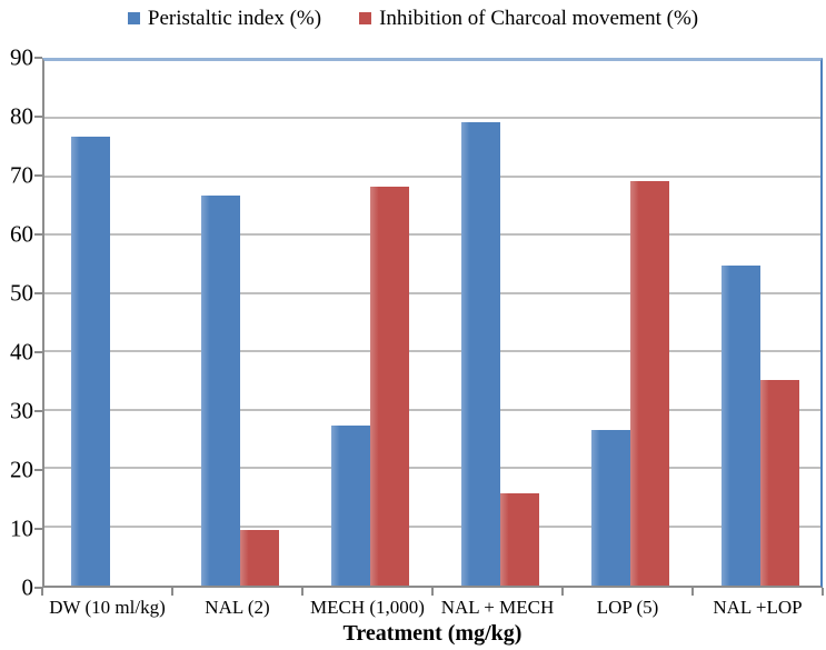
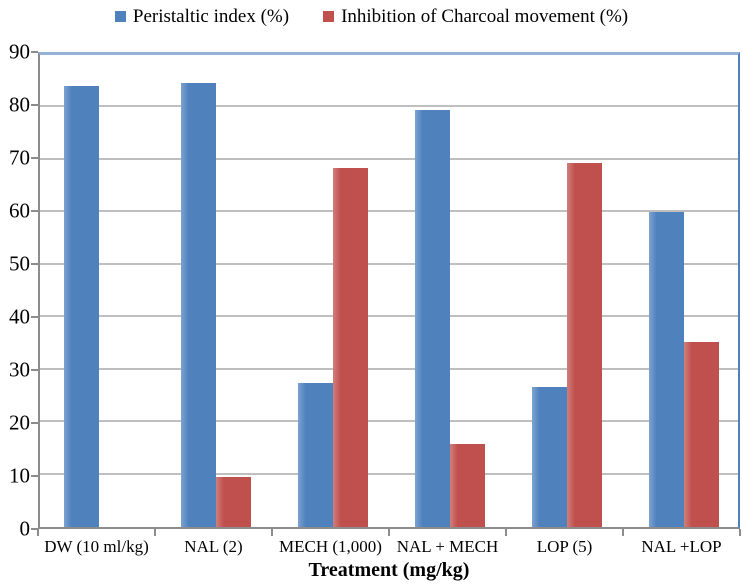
Peristaltic index (%)/DW (10 ml/kg): 77 -> 84
Peristaltic index (%)/NAL (2): 67 -> 85
Peristaltic index (%)/NAL +LOP: 55 -> 60
